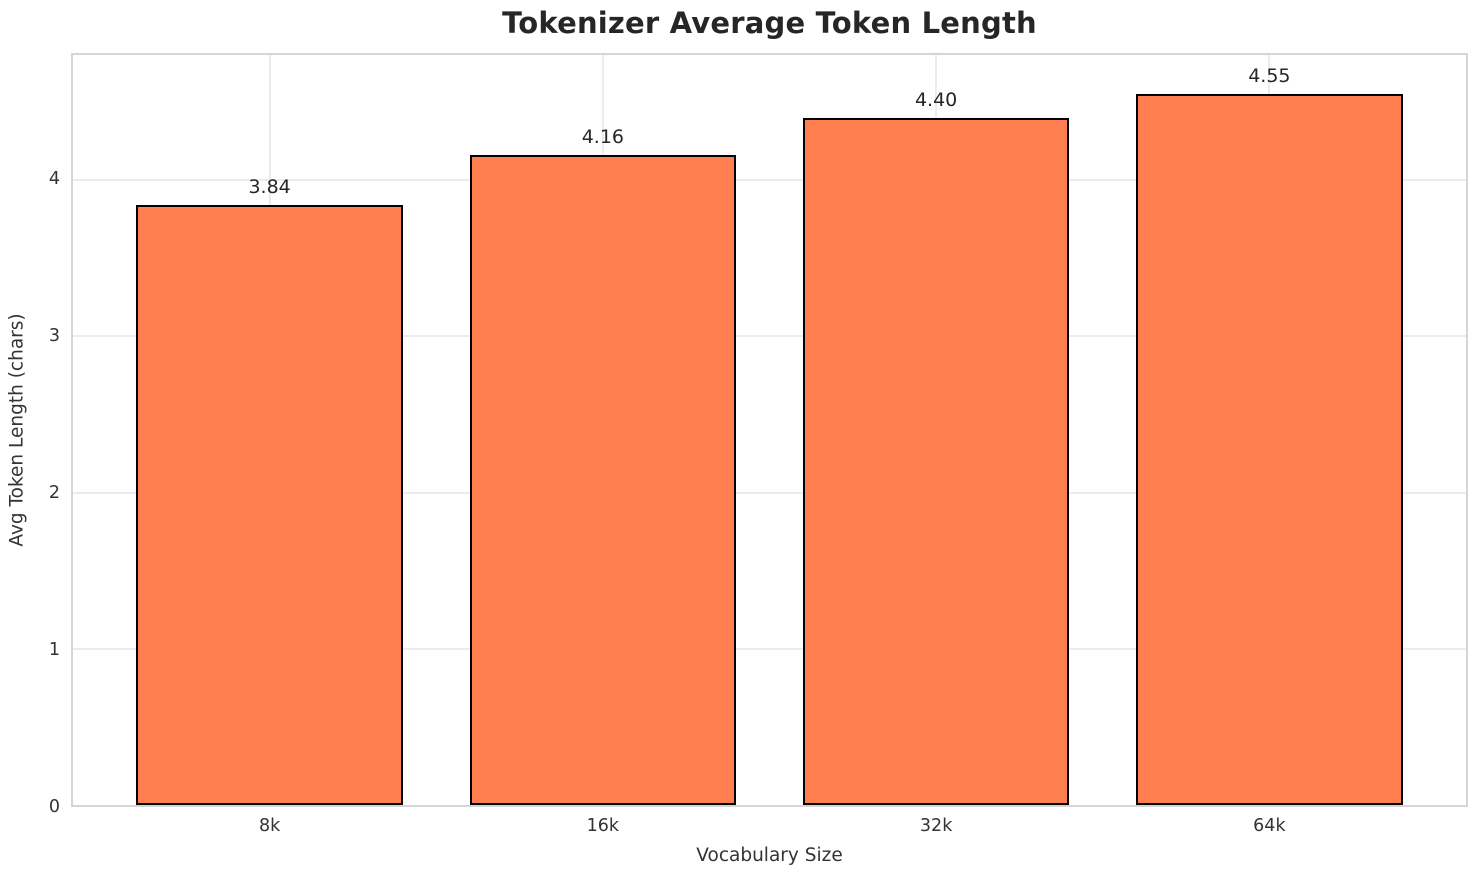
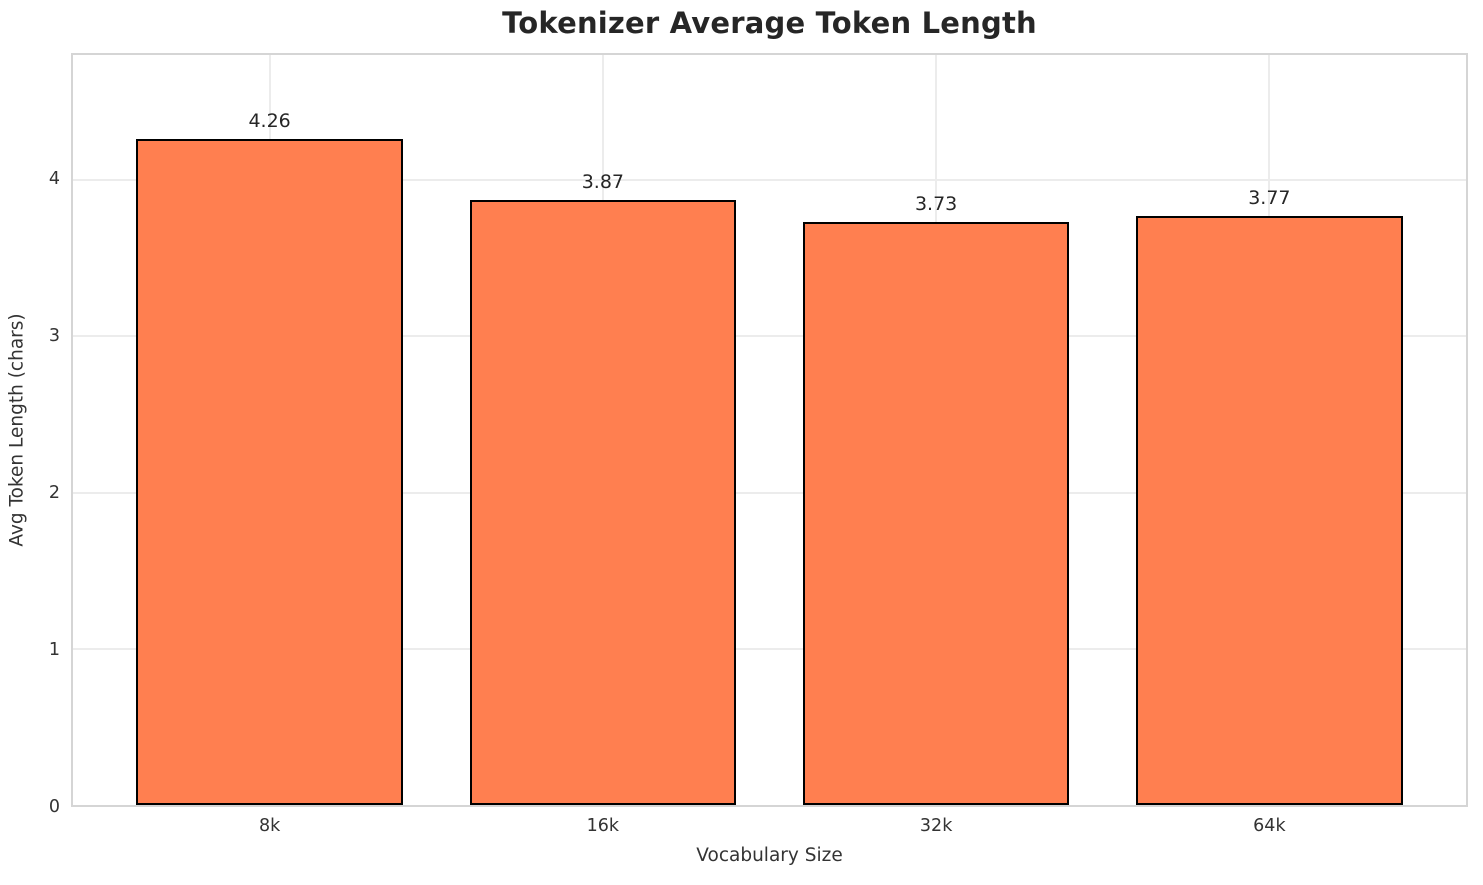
8k: 3.84 -> 4.26
16k: 4.16 -> 3.87
32k: 4.40 -> 3.73
64k: 4.55 -> 3.77
